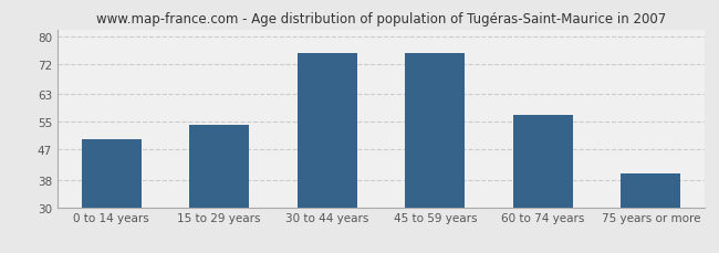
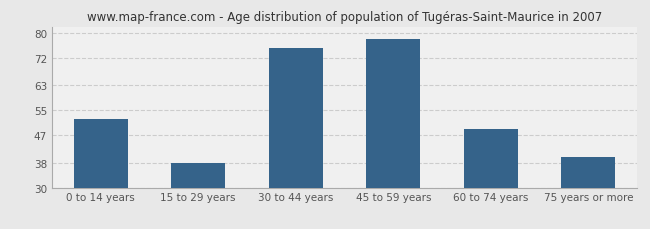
0 to 14 years: 50 -> 52
15 to 29 years: 54 -> 38
45 to 59 years: 75 -> 78
60 to 74 years: 57 -> 49
